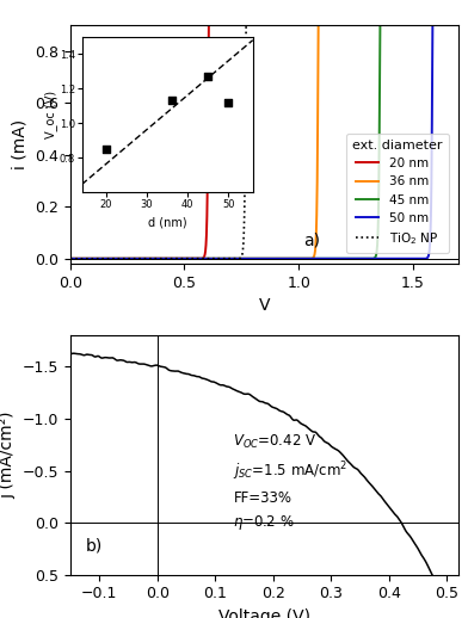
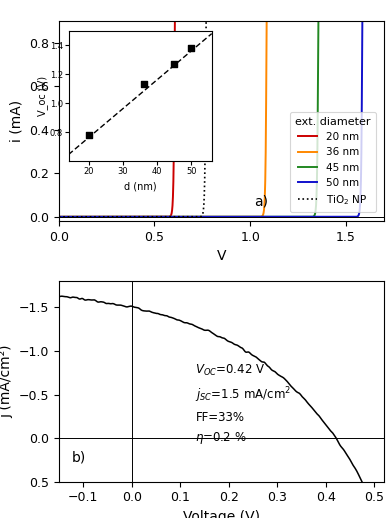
20: 0.85 -> 0.78
50: 1.12 -> 1.38
